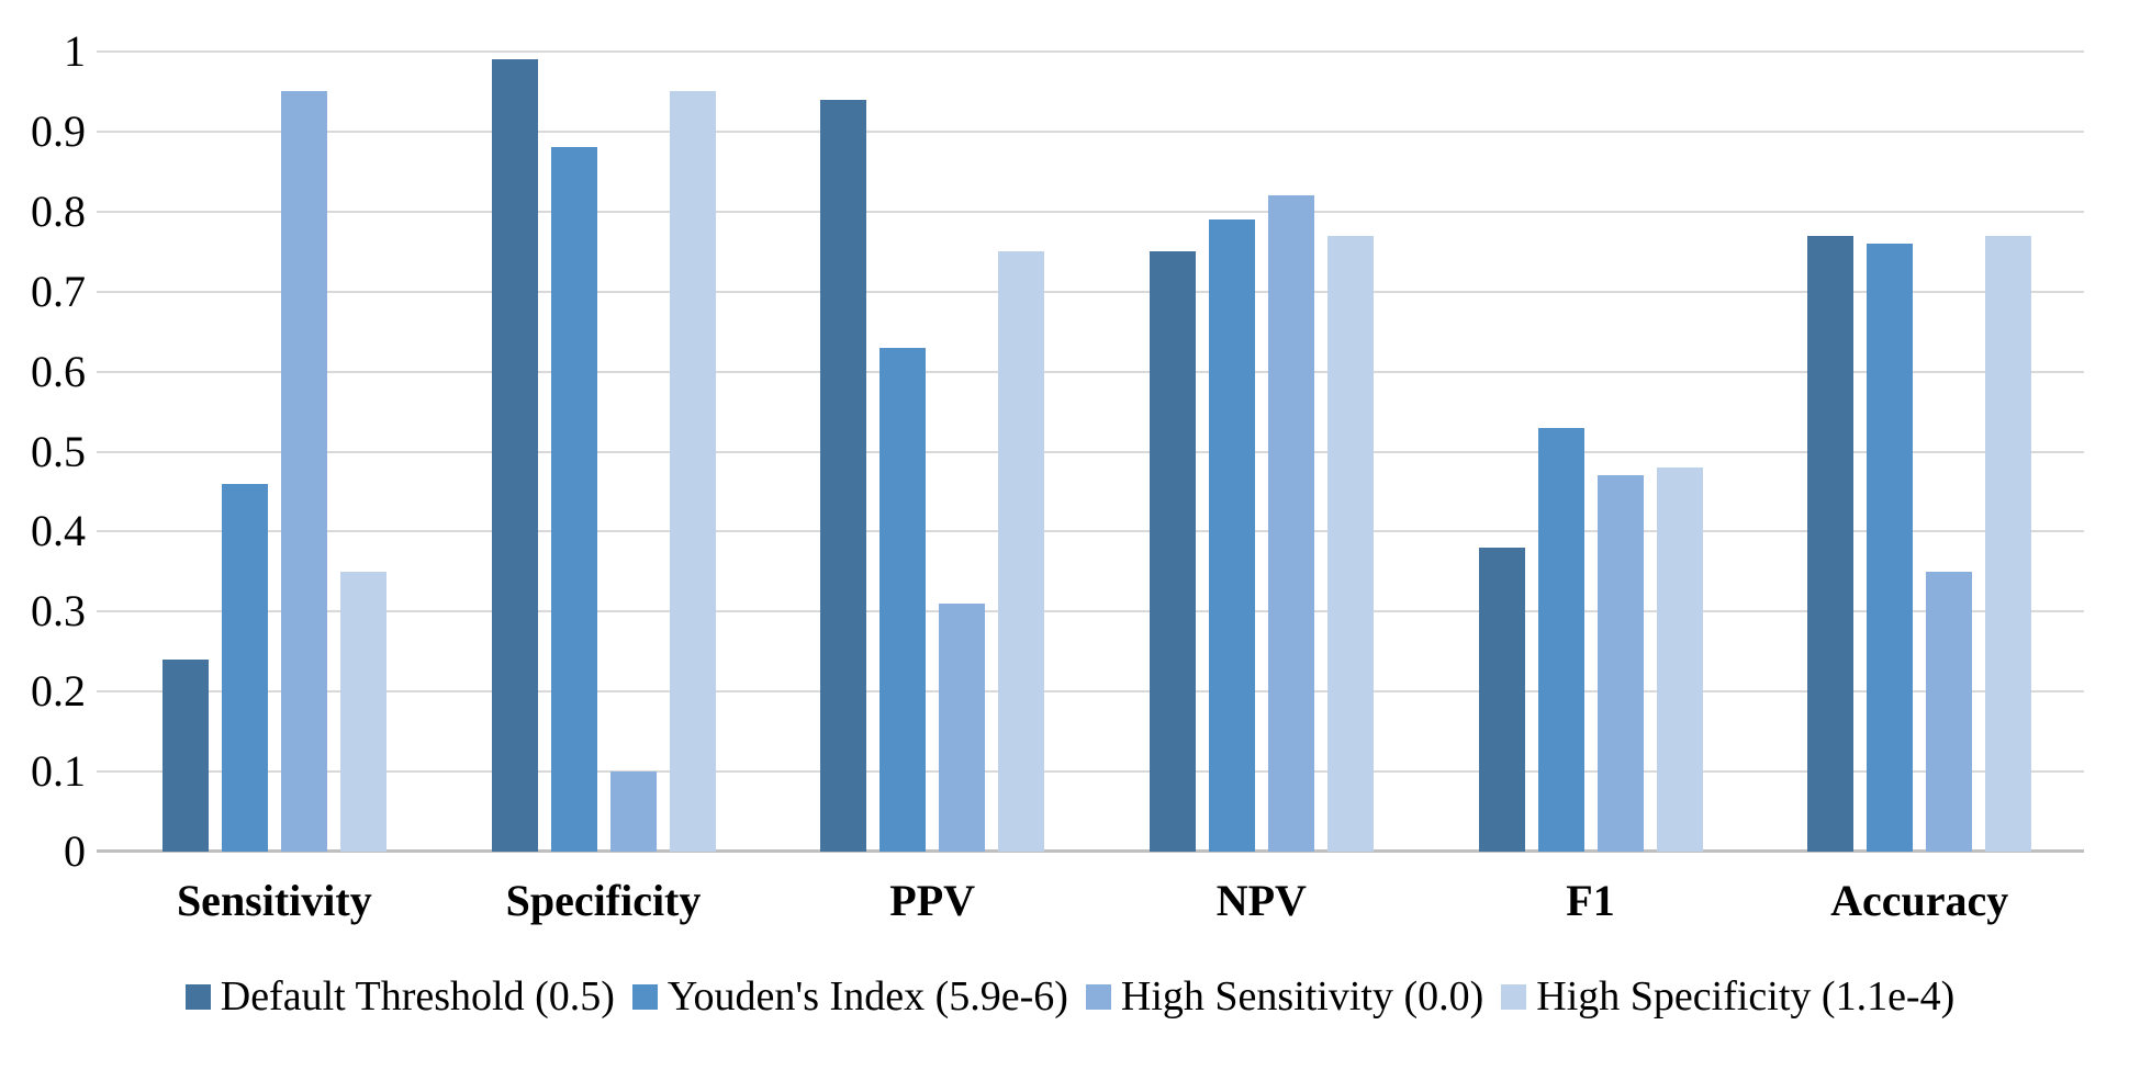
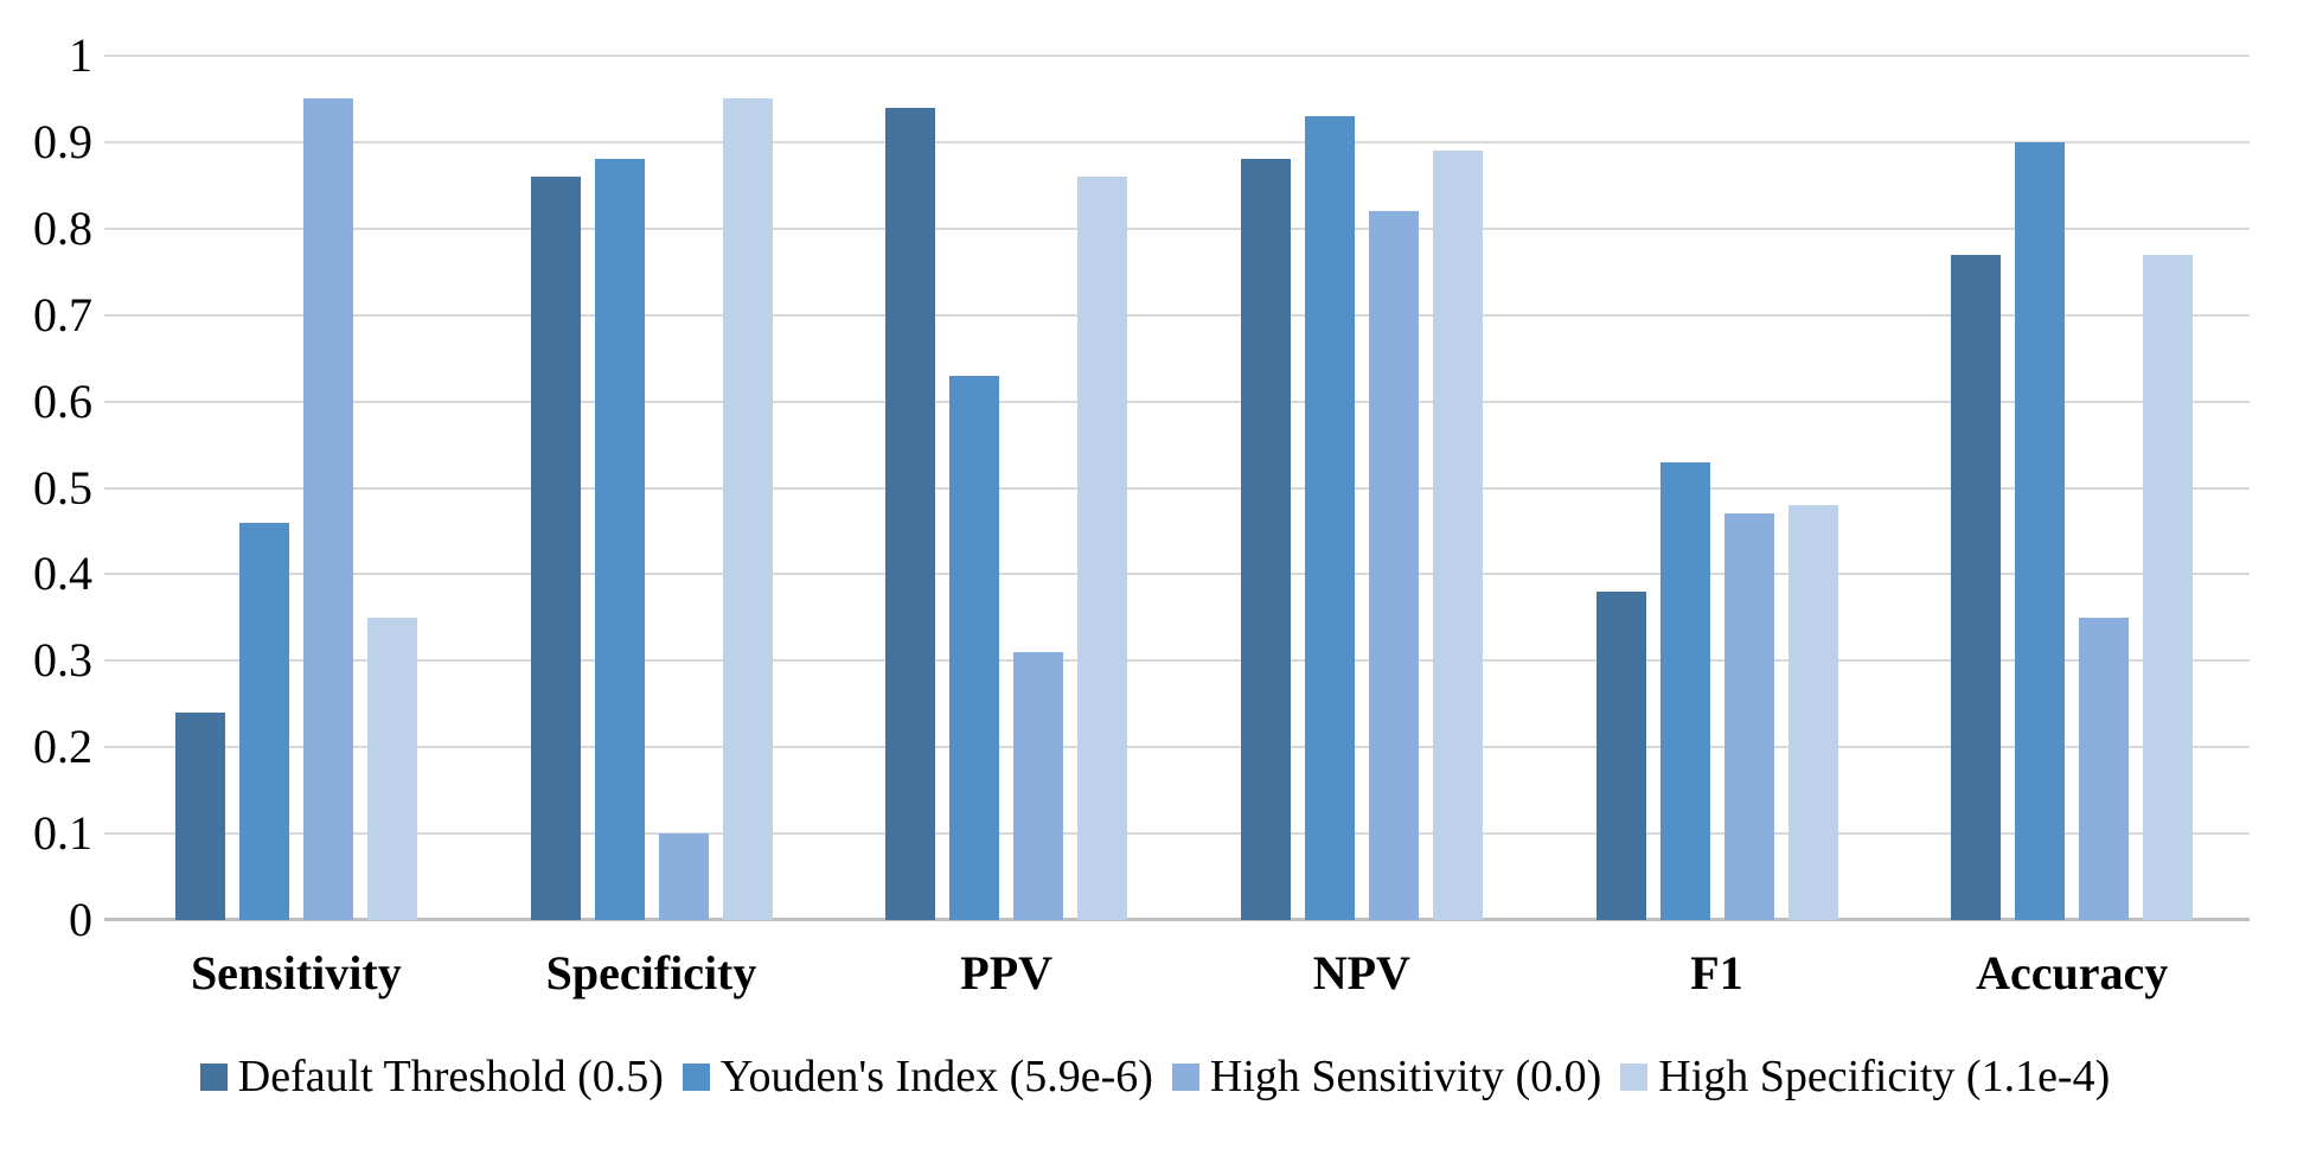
Default Threshold (0.5)/Specificity: 0.99 -> 0.86
High Specificity (1.1e-4)/PPV: 0.75 -> 0.86
Default Threshold (0.5)/NPV: 0.75 -> 0.88
Youden's Index (5.9e-6)/NPV: 0.79 -> 0.93
High Specificity (1.1e-4)/NPV: 0.77 -> 0.89
Youden's Index (5.9e-6)/Accuracy: 0.76 -> 0.90
